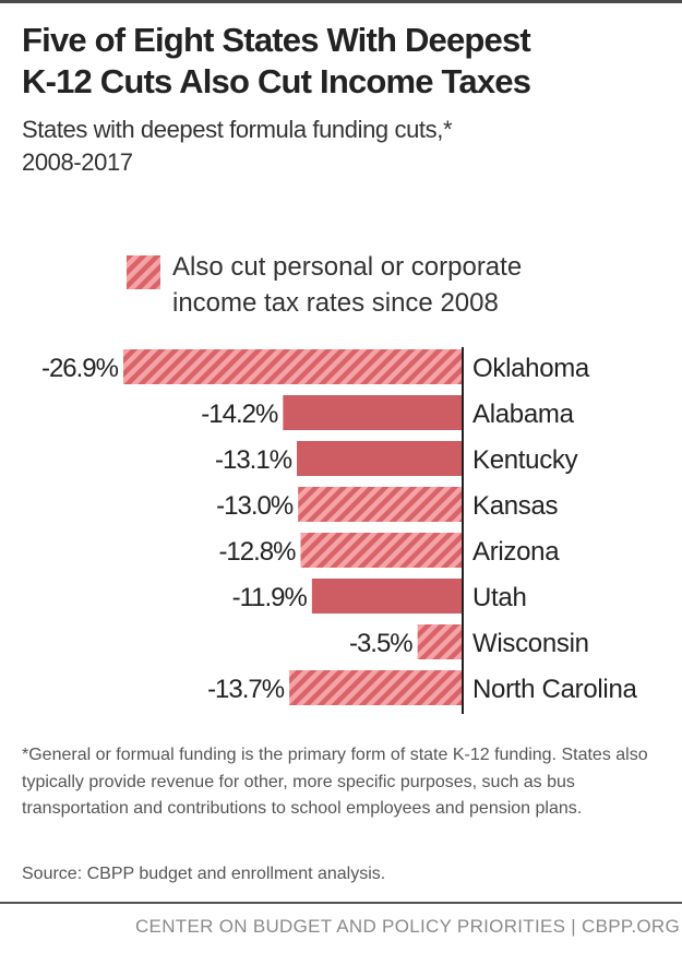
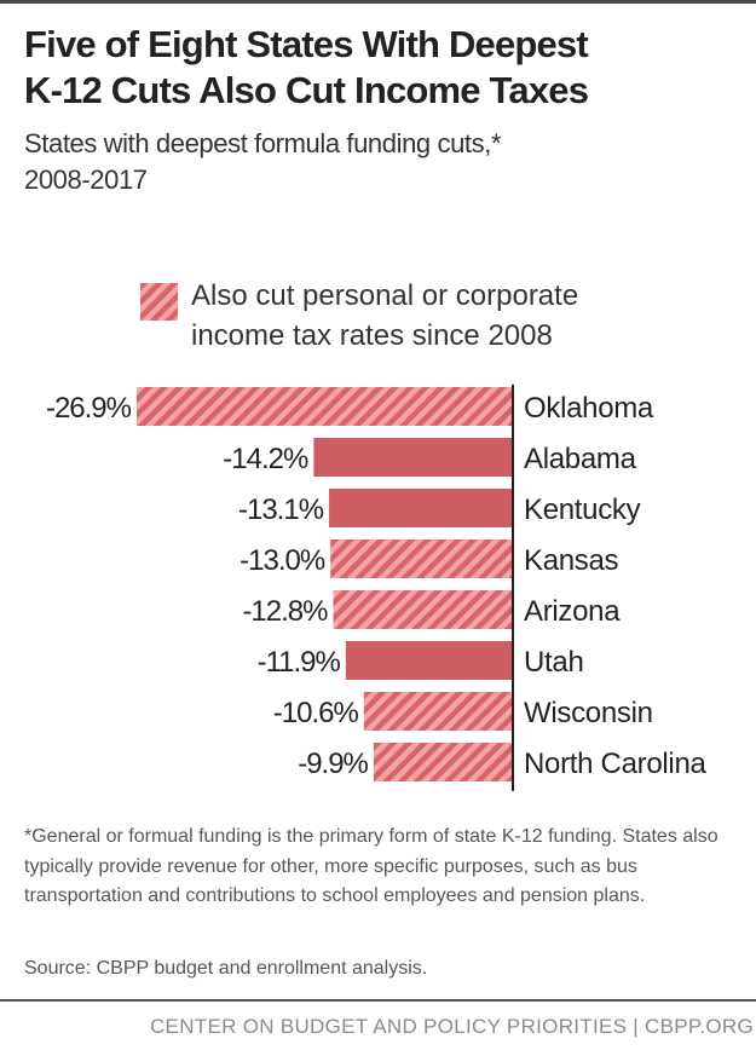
Wisconsin: -3.5% -> -10.6%
North Carolina: -13.7% -> -9.9%
